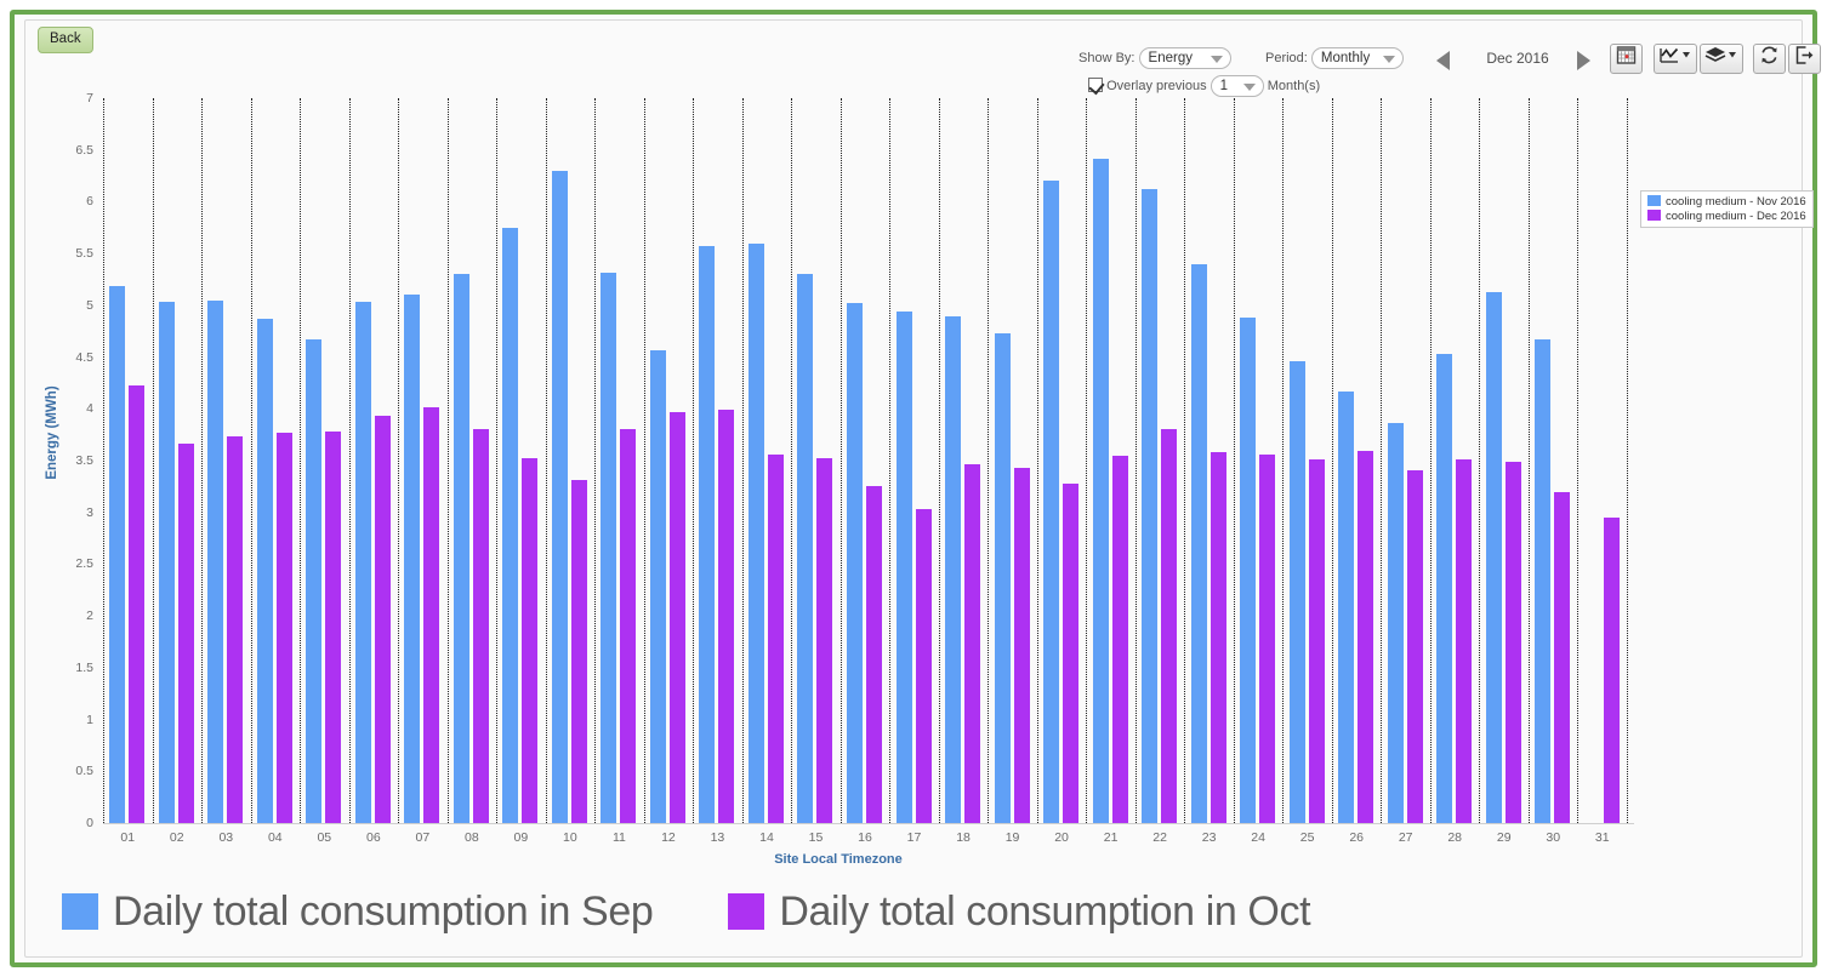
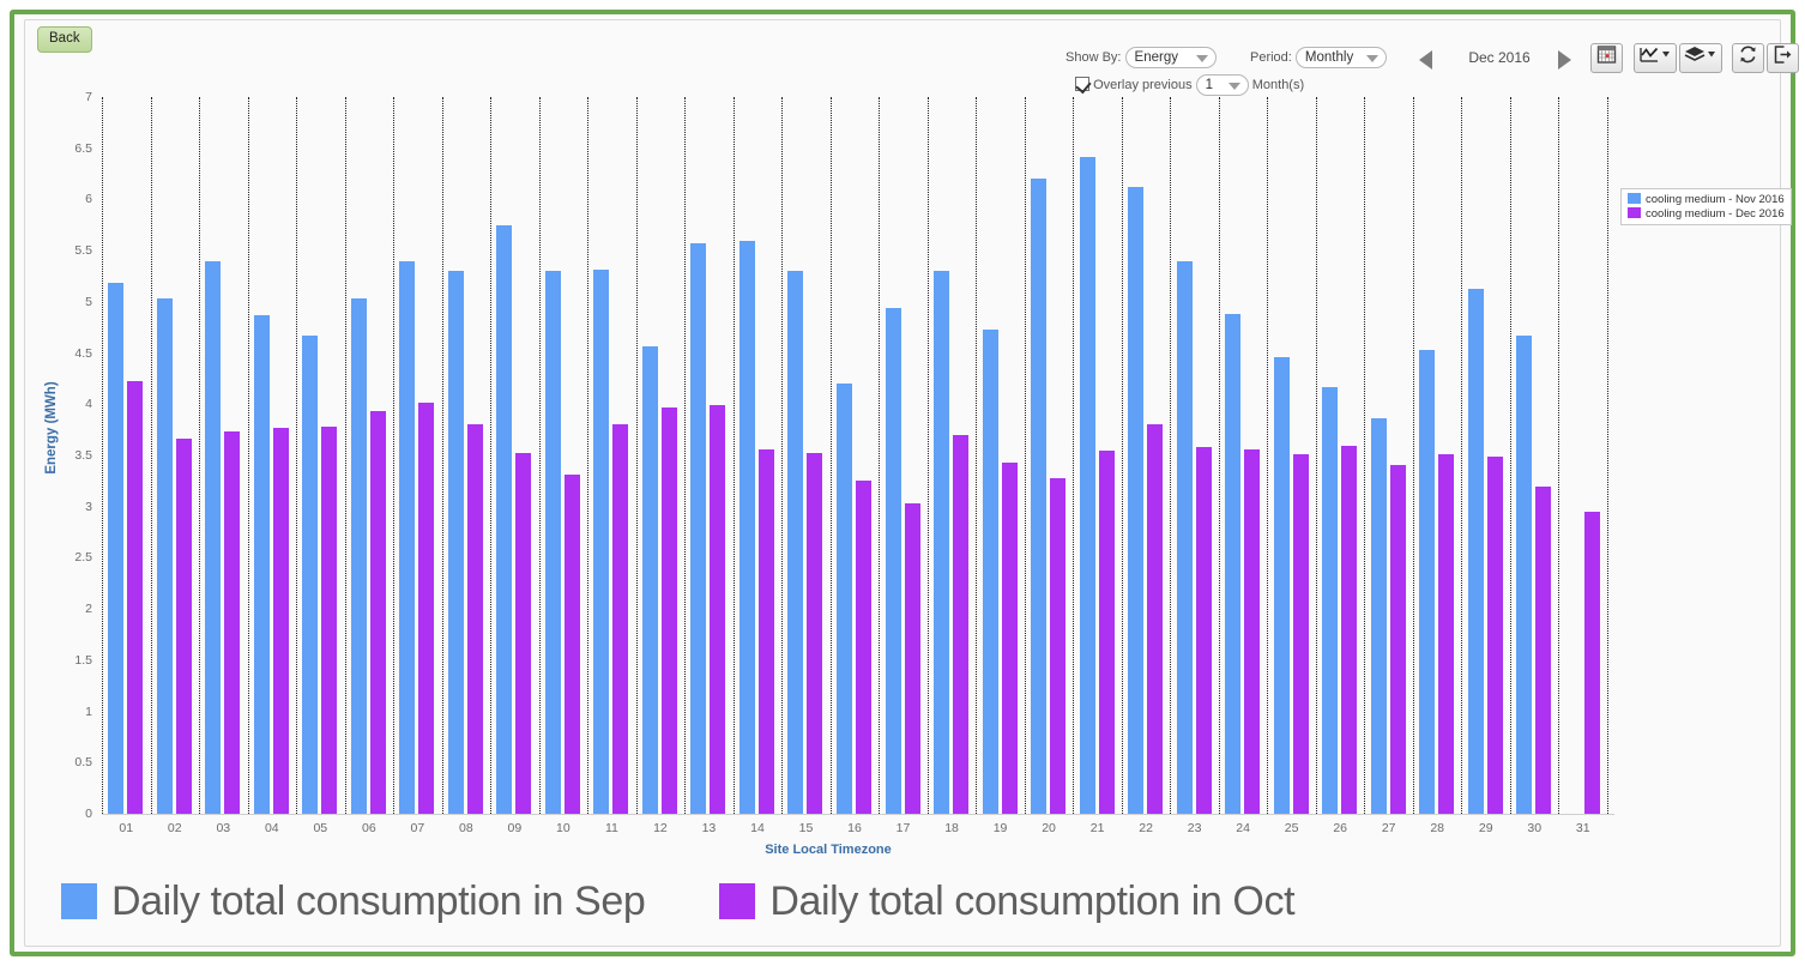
cooling medium - Nov 2016/03: 5.0 -> 5.4
cooling medium - Nov 2016/07: 5.1 -> 5.4
cooling medium - Nov 2016/10: 6.3 -> 5.3
cooling medium - Nov 2016/16: 5.0 -> 4.2
cooling medium - Nov 2016/18: 4.9 -> 5.3
cooling medium - Dec 2016/18: 3.5 -> 3.7
